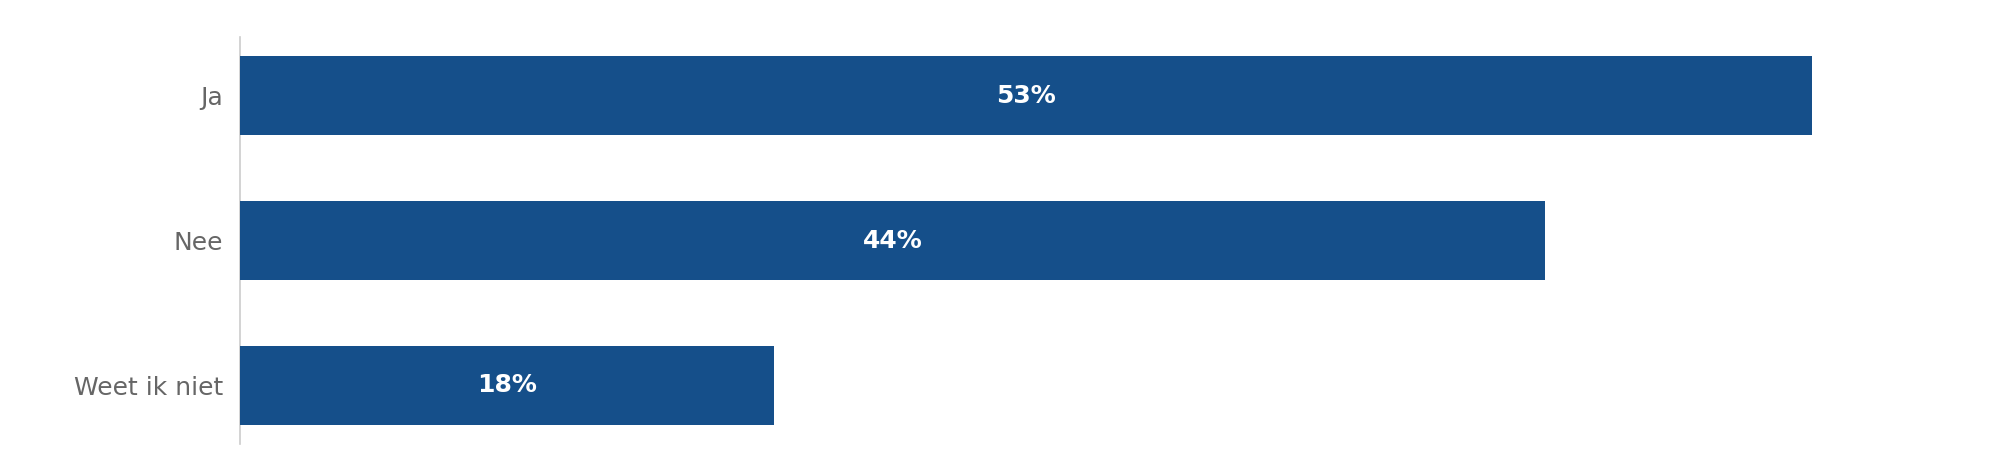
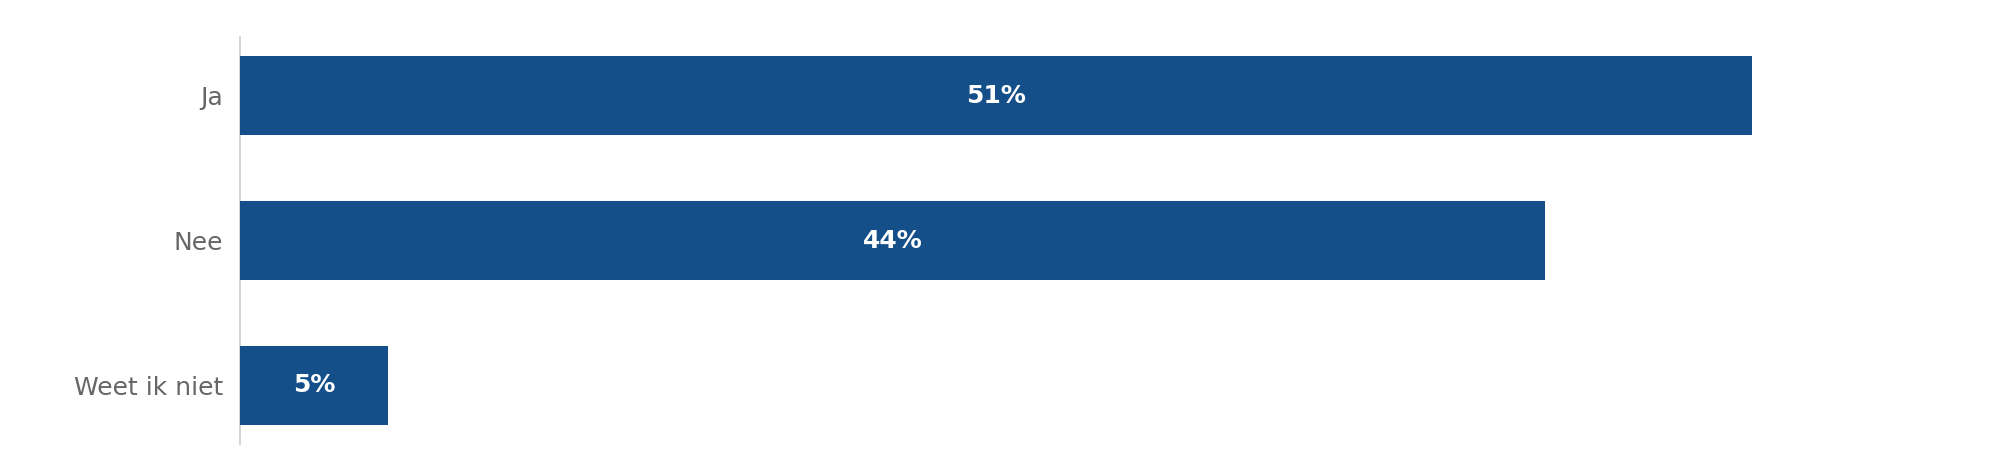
Ja: 53% -> 51%
Weet ik niet: 18% -> 5%
